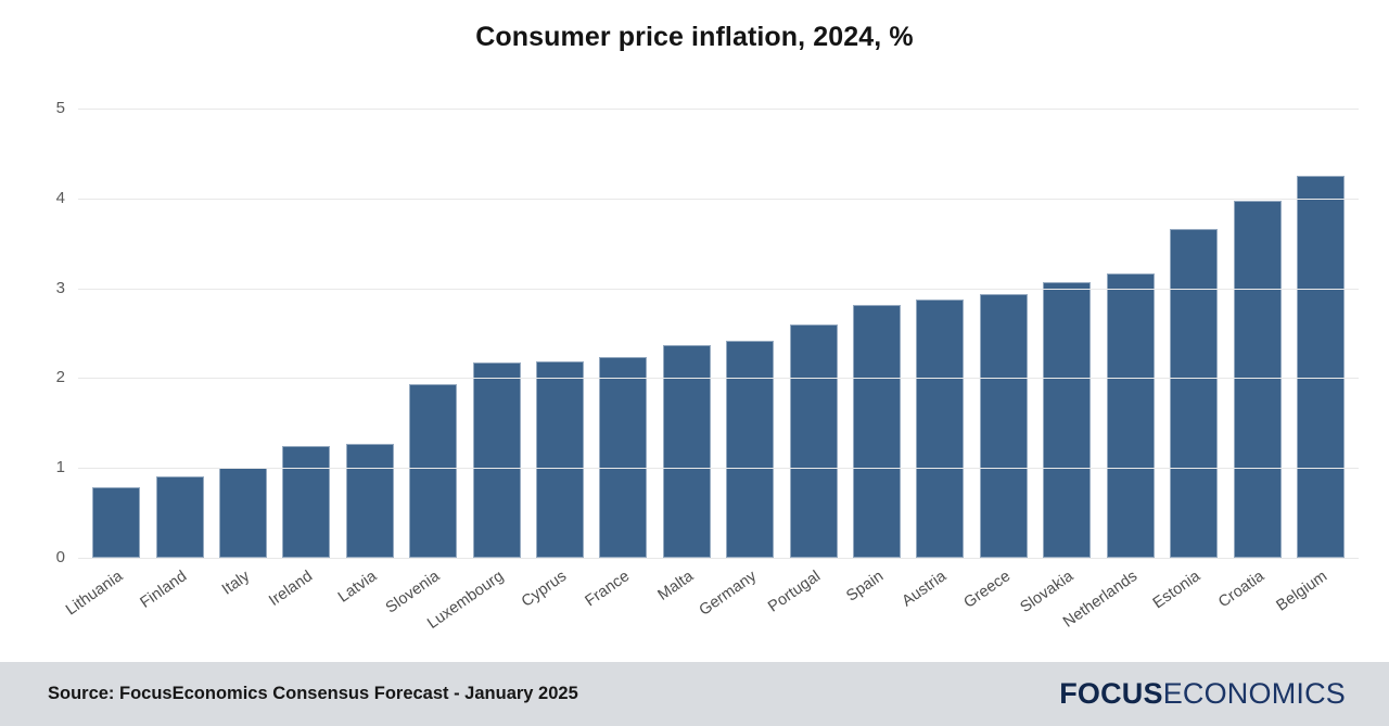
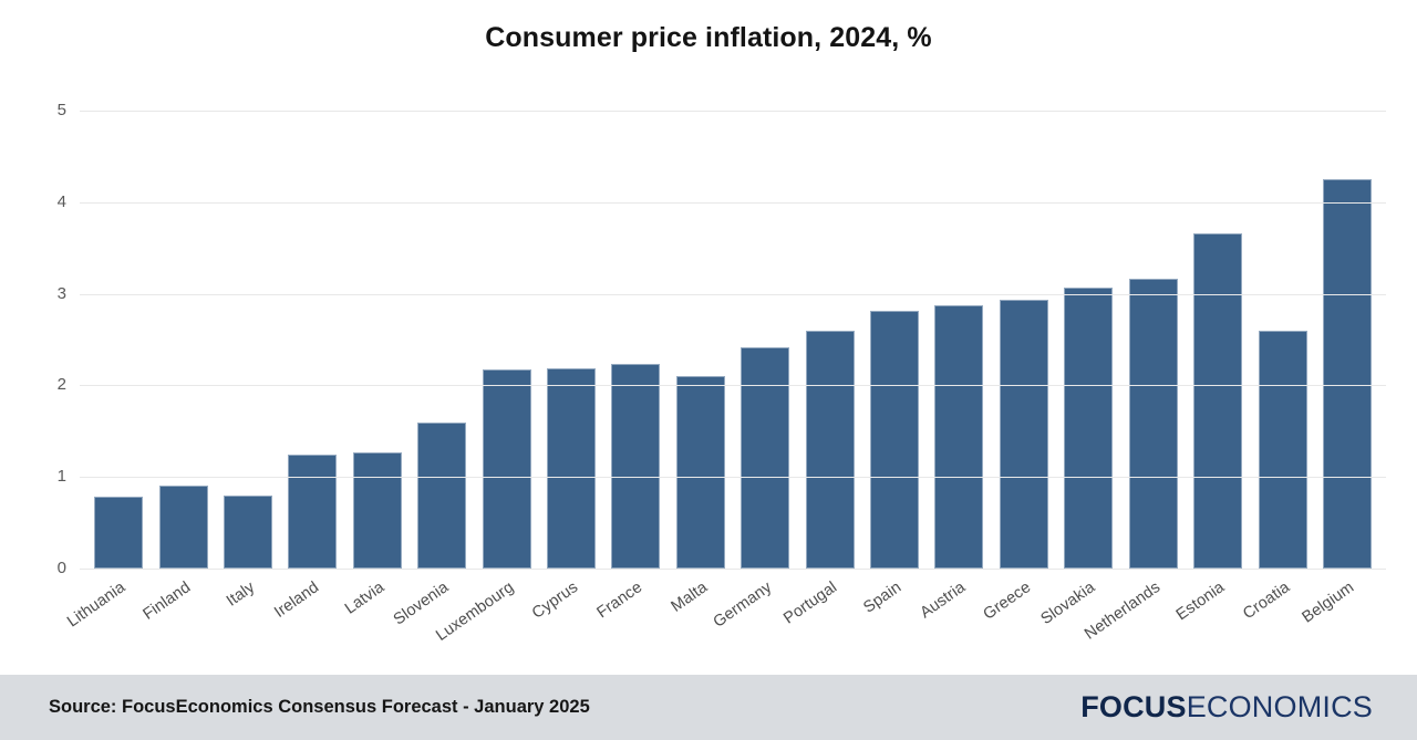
Italy: 1.0 -> 0.8
Slovenia: 1.9 -> 1.6
Malta: 2.4 -> 2.1
Croatia: 4.0 -> 2.6
